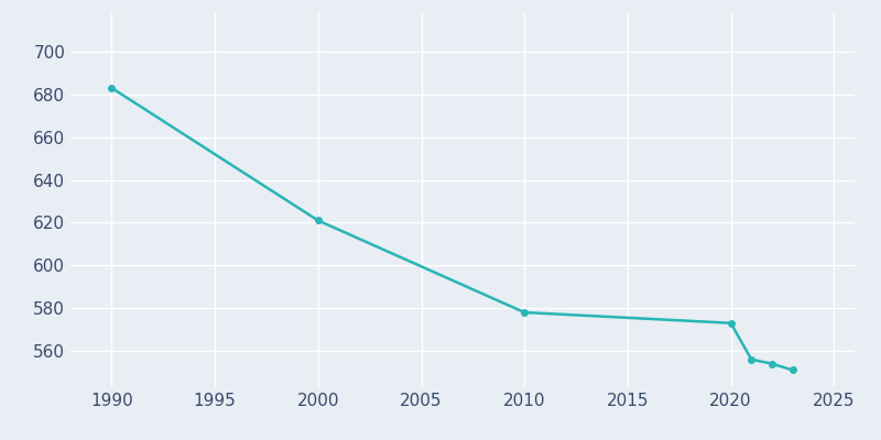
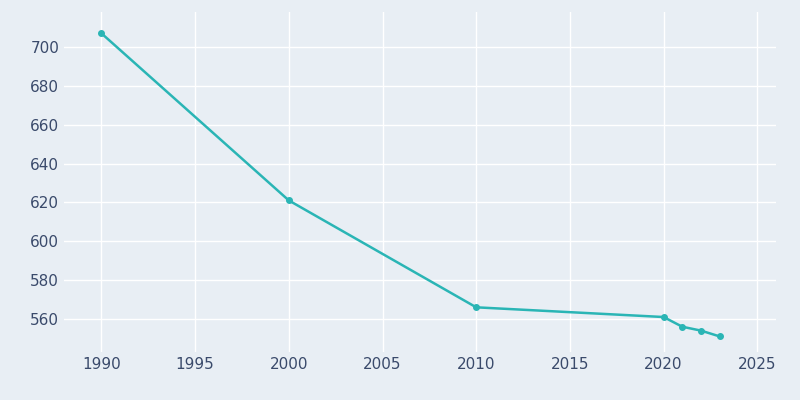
1990: 683 -> 707
2010: 578 -> 566
2020: 573 -> 561
